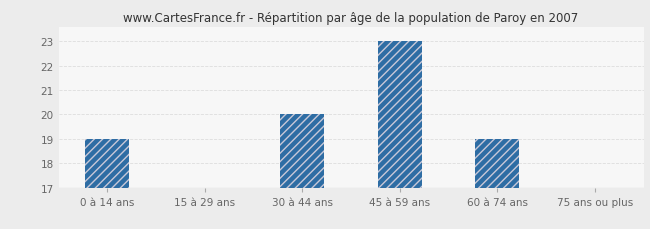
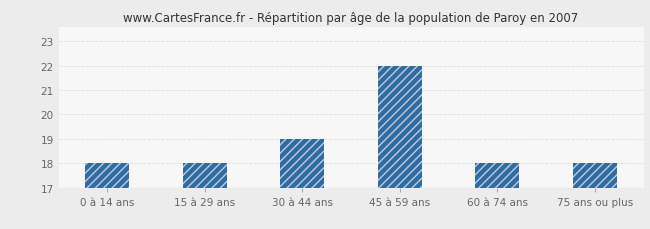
0 à 14 ans: 19 -> 18
15 à 29 ans: 17 -> 18
30 à 44 ans: 20 -> 19
45 à 59 ans: 23 -> 22
60 à 74 ans: 19 -> 18
75 ans ou plus: 17 -> 18
